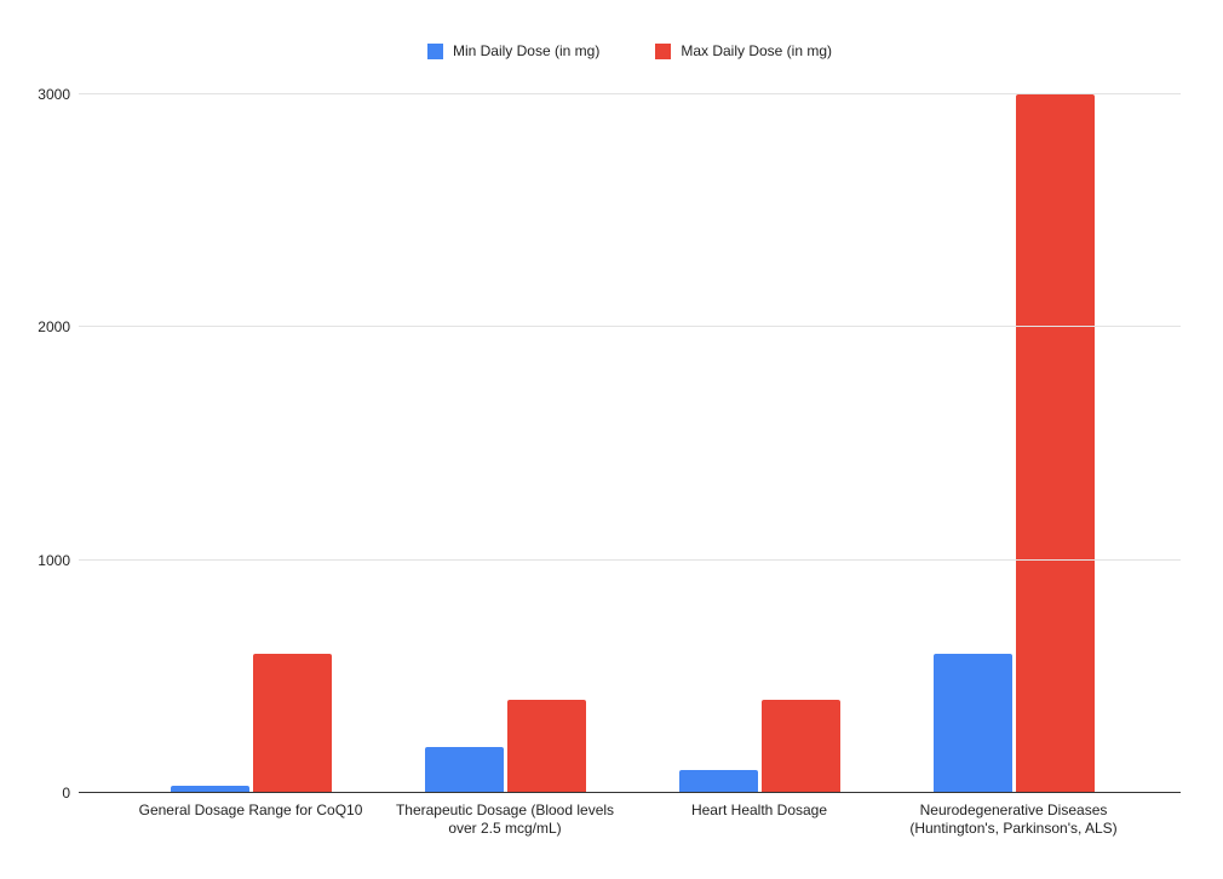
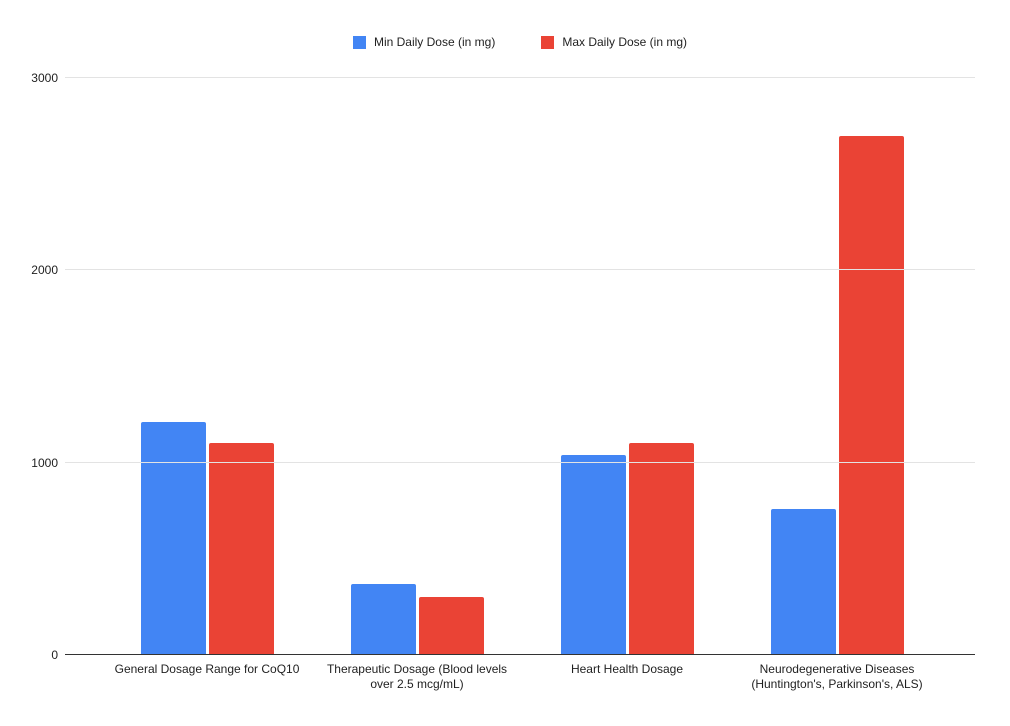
Min Daily Dose (in mg)/General Dosage Range for CoQ10: 30 -> 1210
Max Daily Dose (in mg)/General Dosage Range for CoQ10: 600 -> 1100
Min Daily Dose (in mg)/Therapeutic Dosage (Blood levels over 2.5 mcg/mL): 200 -> 370
Max Daily Dose (in mg)/Therapeutic Dosage (Blood levels over 2.5 mcg/mL): 400 -> 300
Min Daily Dose (in mg)/Heart Health Dosage: 100 -> 1040
Max Daily Dose (in mg)/Heart Health Dosage: 400 -> 1100
Min Daily Dose (in mg)/Neurodegenerative Diseases (Huntington's, Parkinson's, ALS): 600 -> 760
Max Daily Dose (in mg)/Neurodegenerative Diseases (Huntington's, Parkinson's, ALS): 3000 -> 2700
